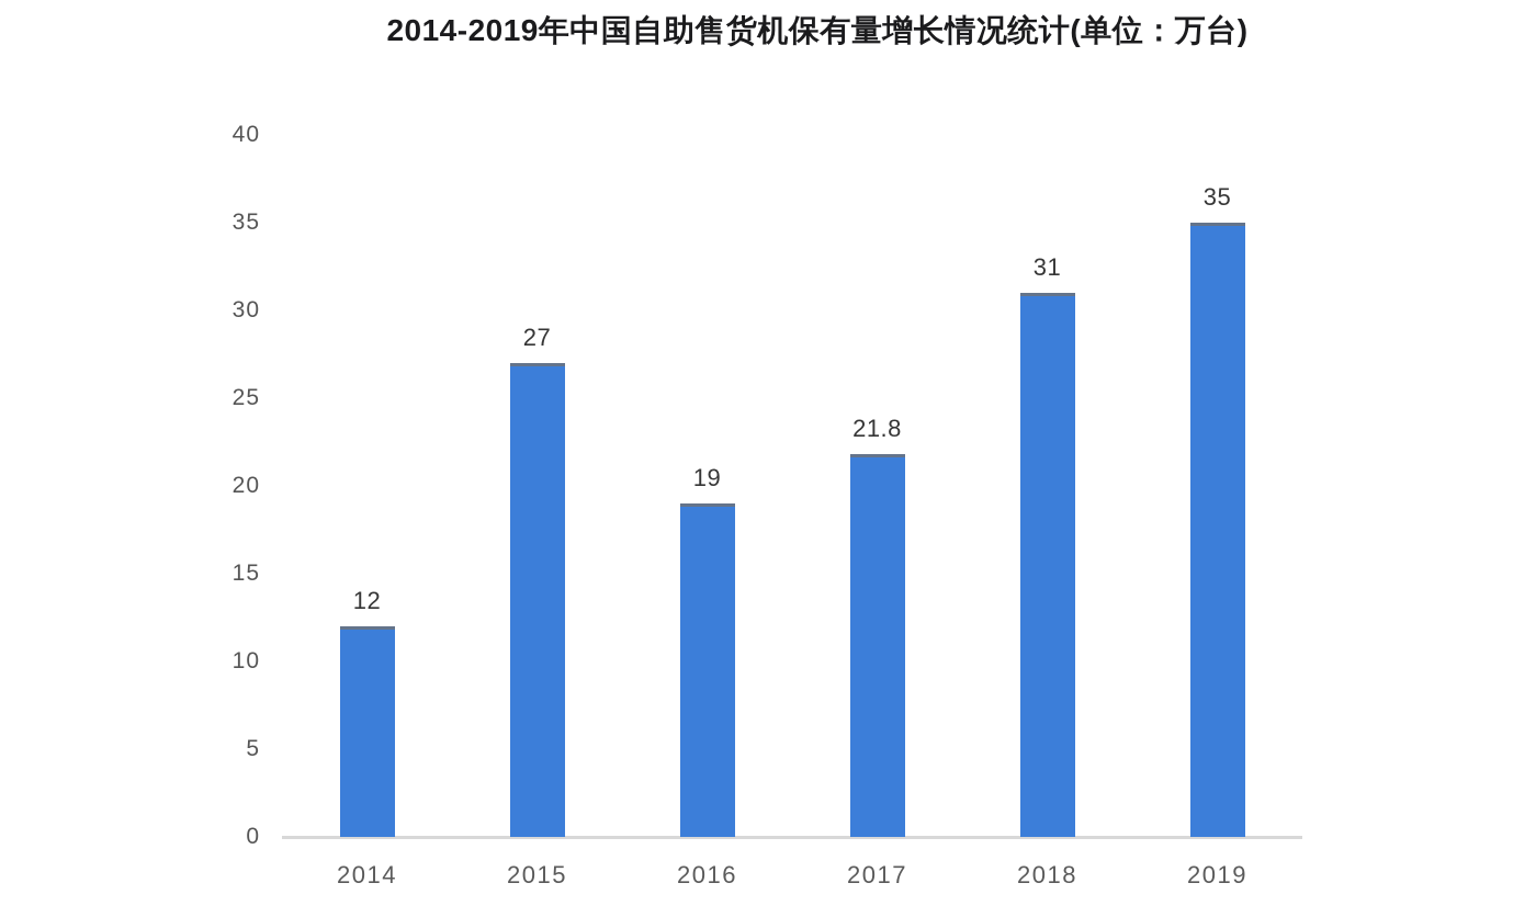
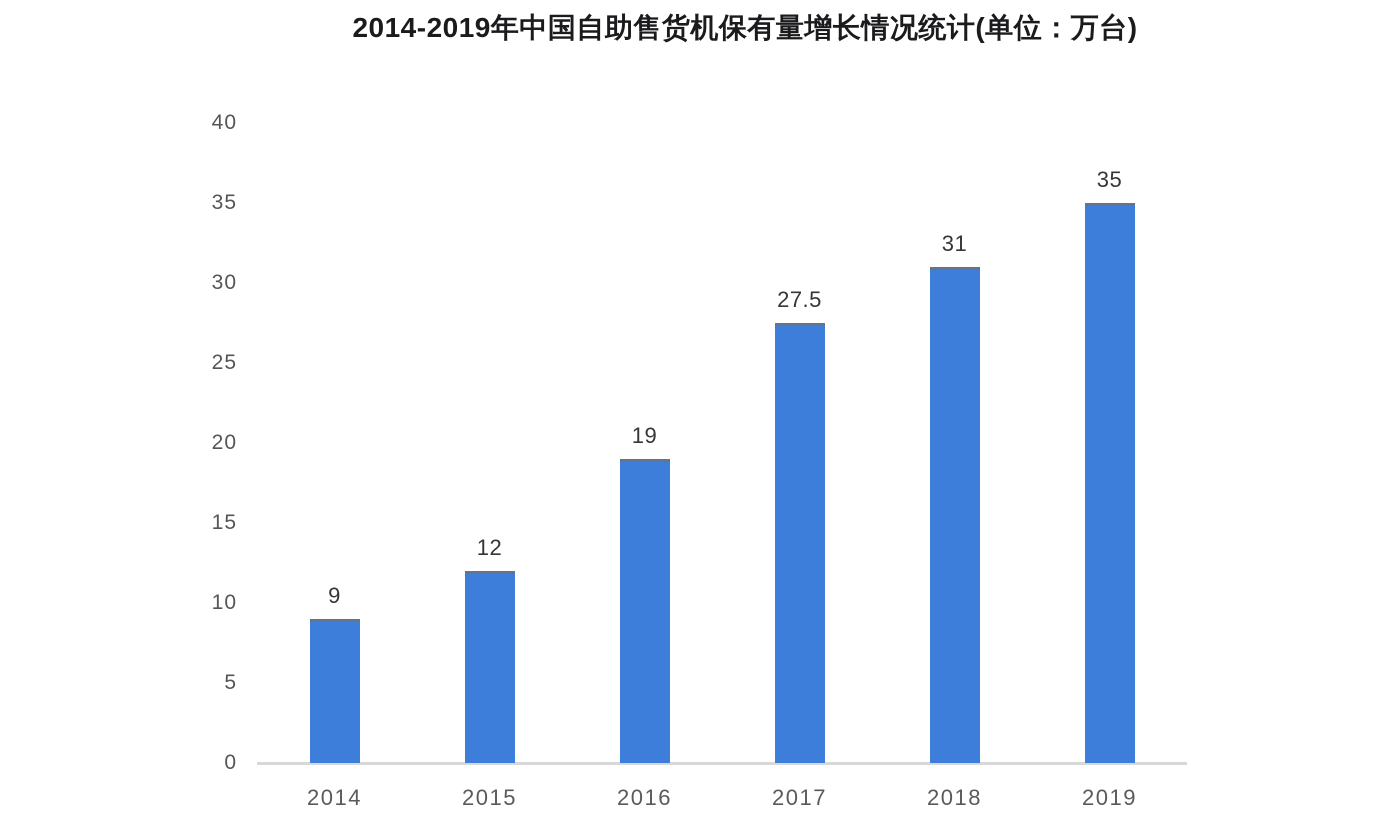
2014: 12 -> 9
2015: 27 -> 12
2017: 21.8 -> 27.5
